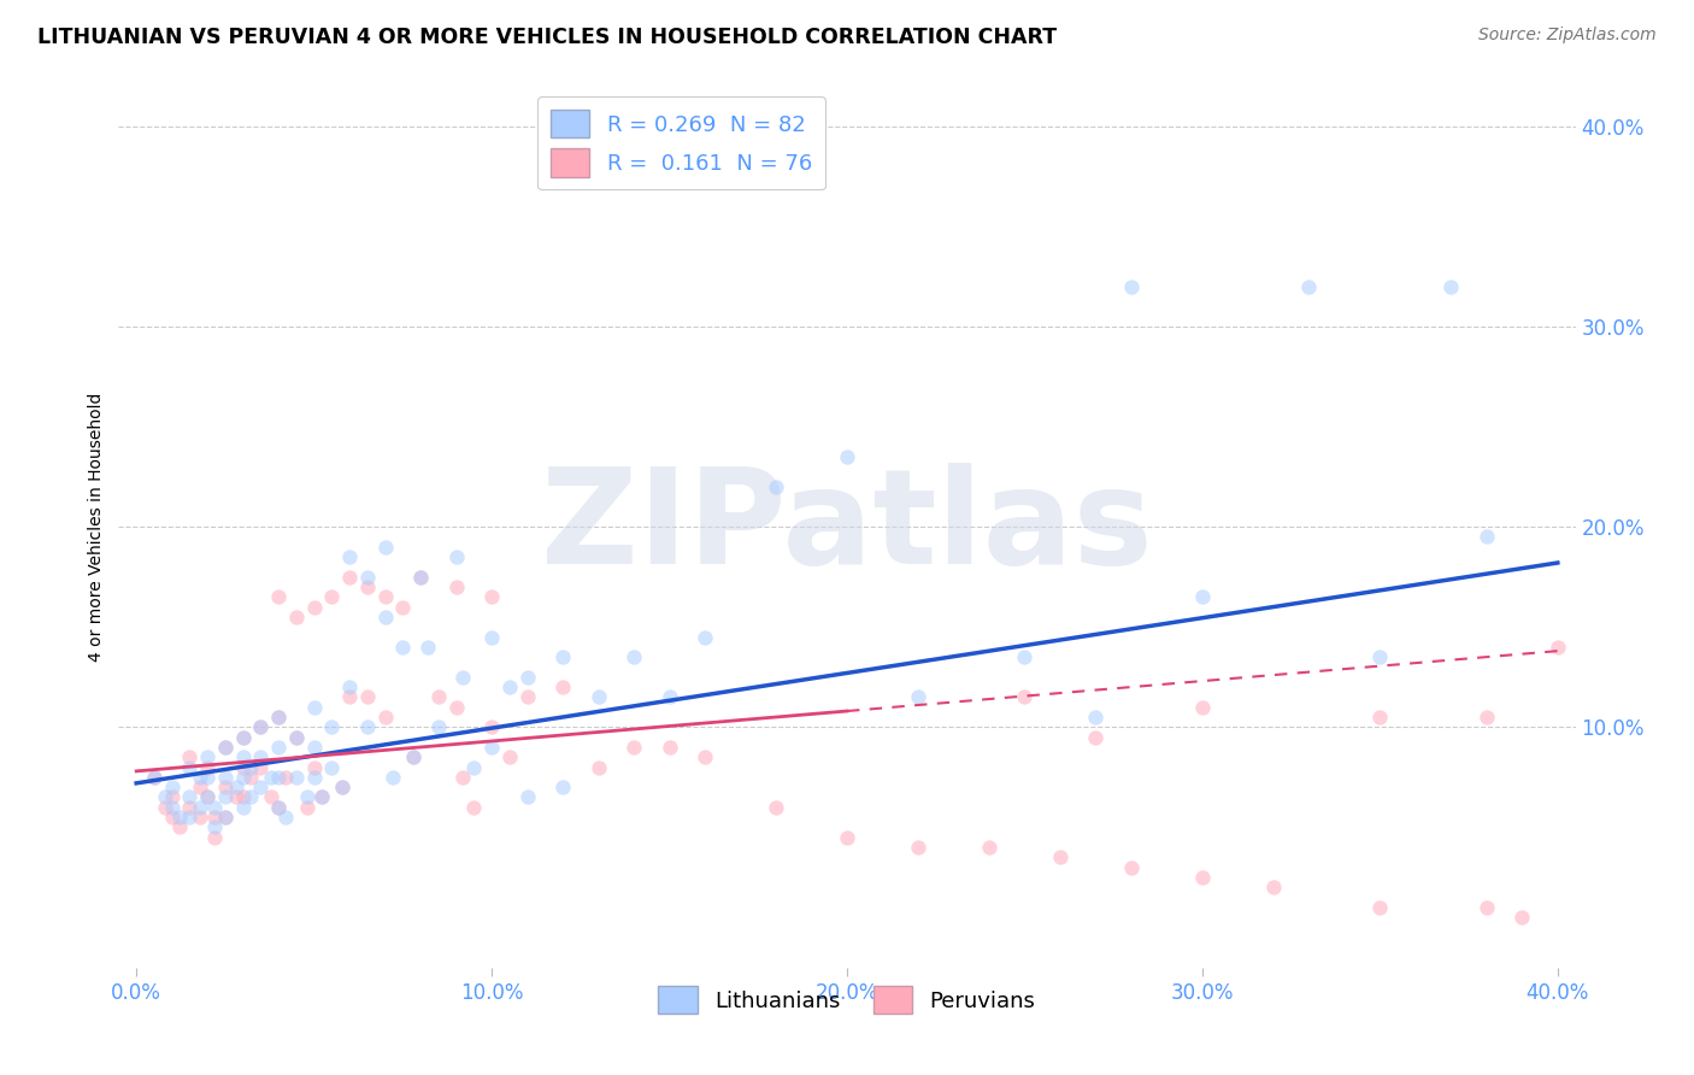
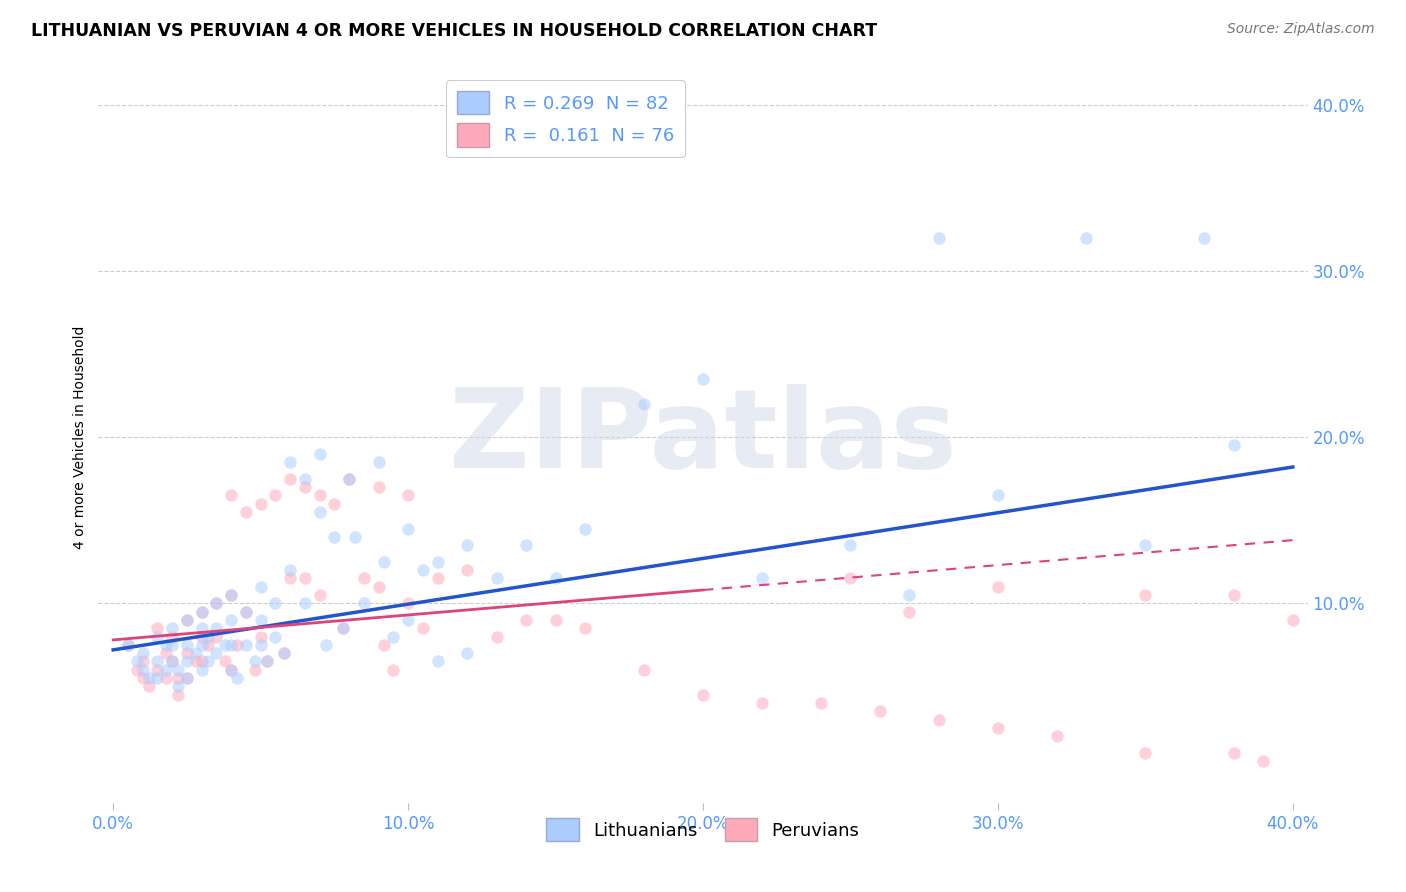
Peruvians/40.0%: 14.0% -> 9.0%
